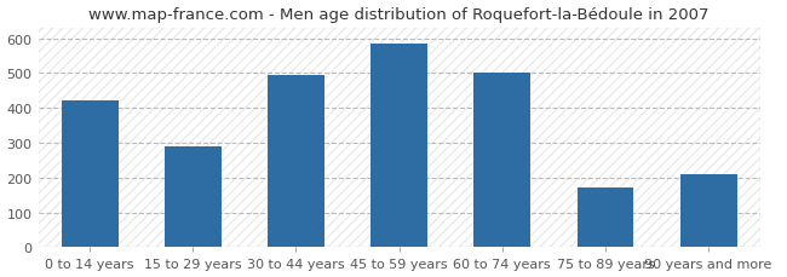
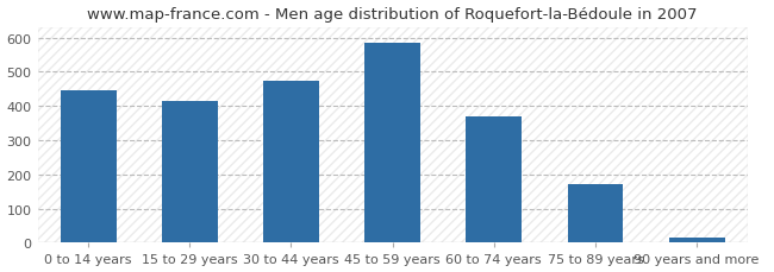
0 to 14 years: 420 -> 445
15 to 29 years: 290 -> 415
30 to 44 years: 495 -> 475
60 to 74 years: 500 -> 370
90 years and more: 210 -> 15
